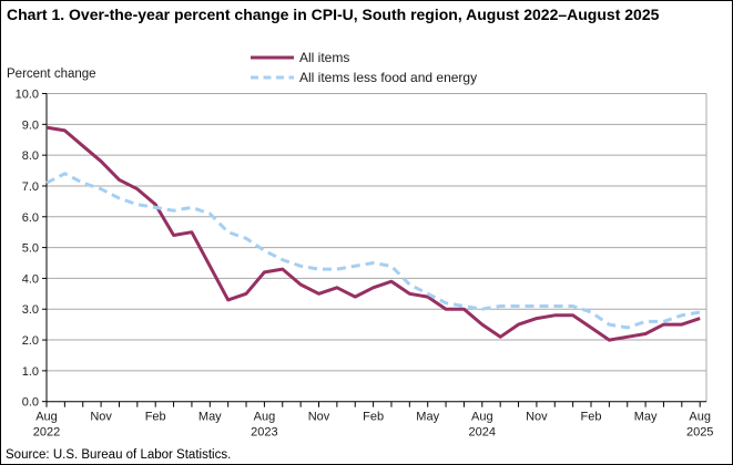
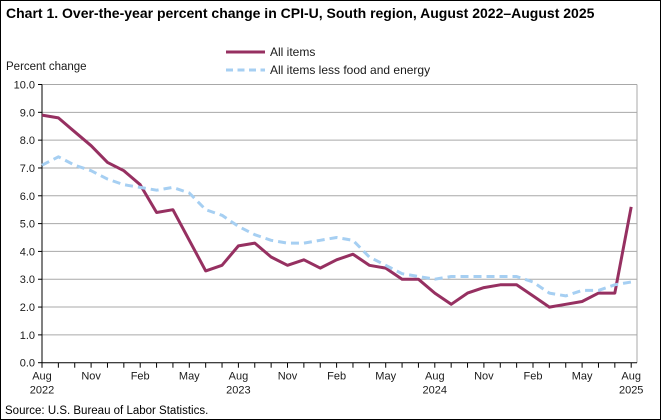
All items/Aug 2025: 2.7 -> 5.6
